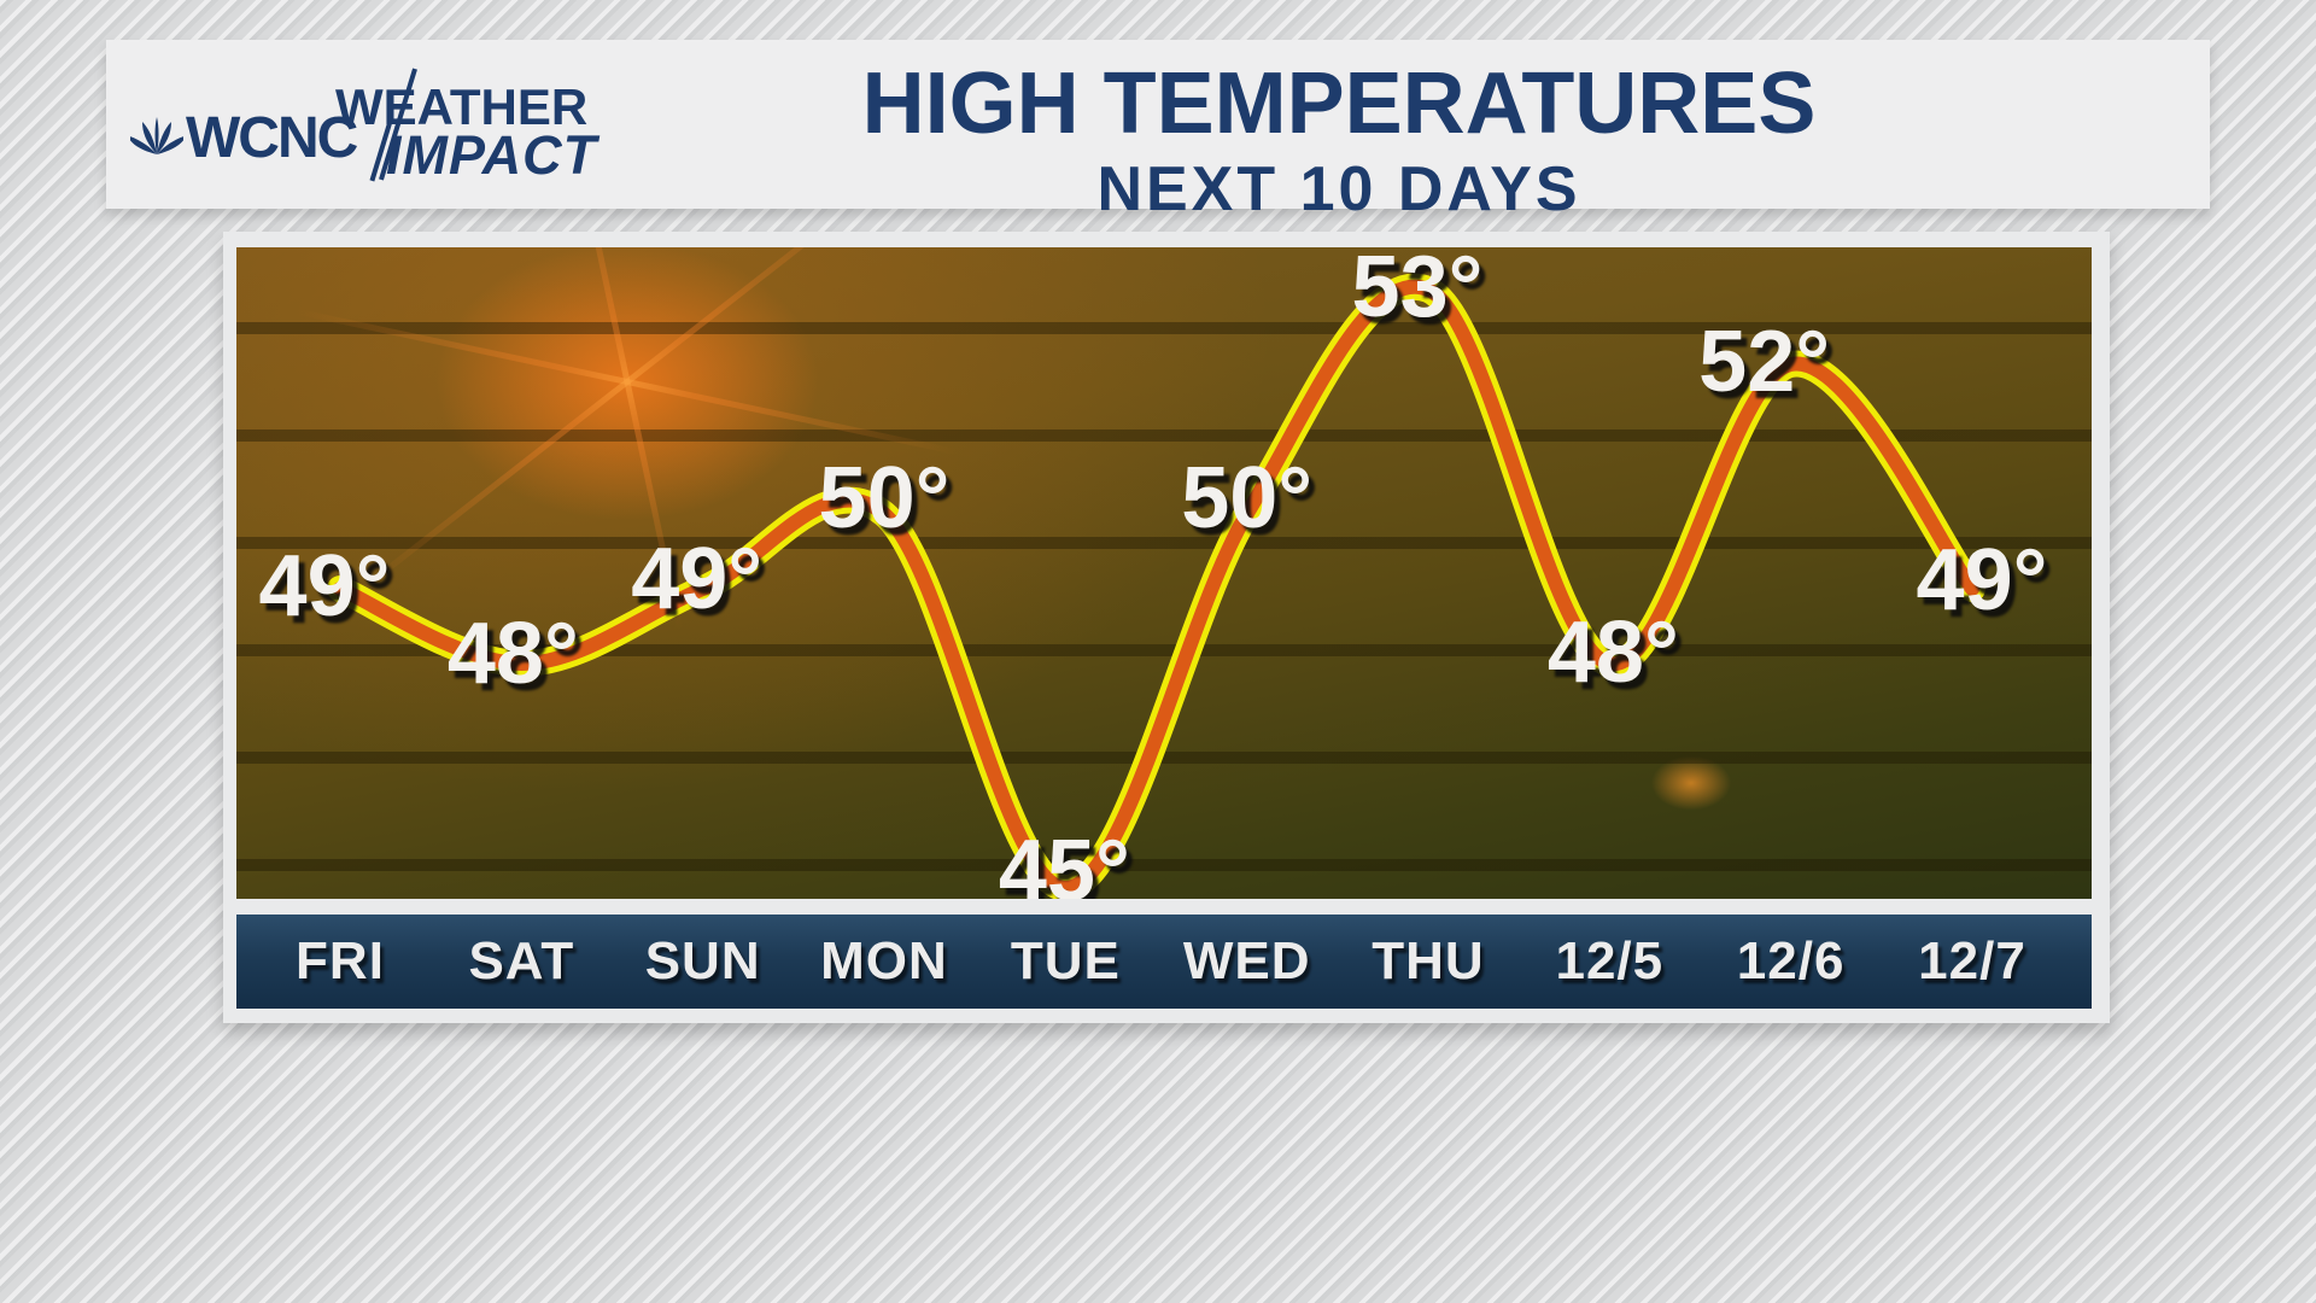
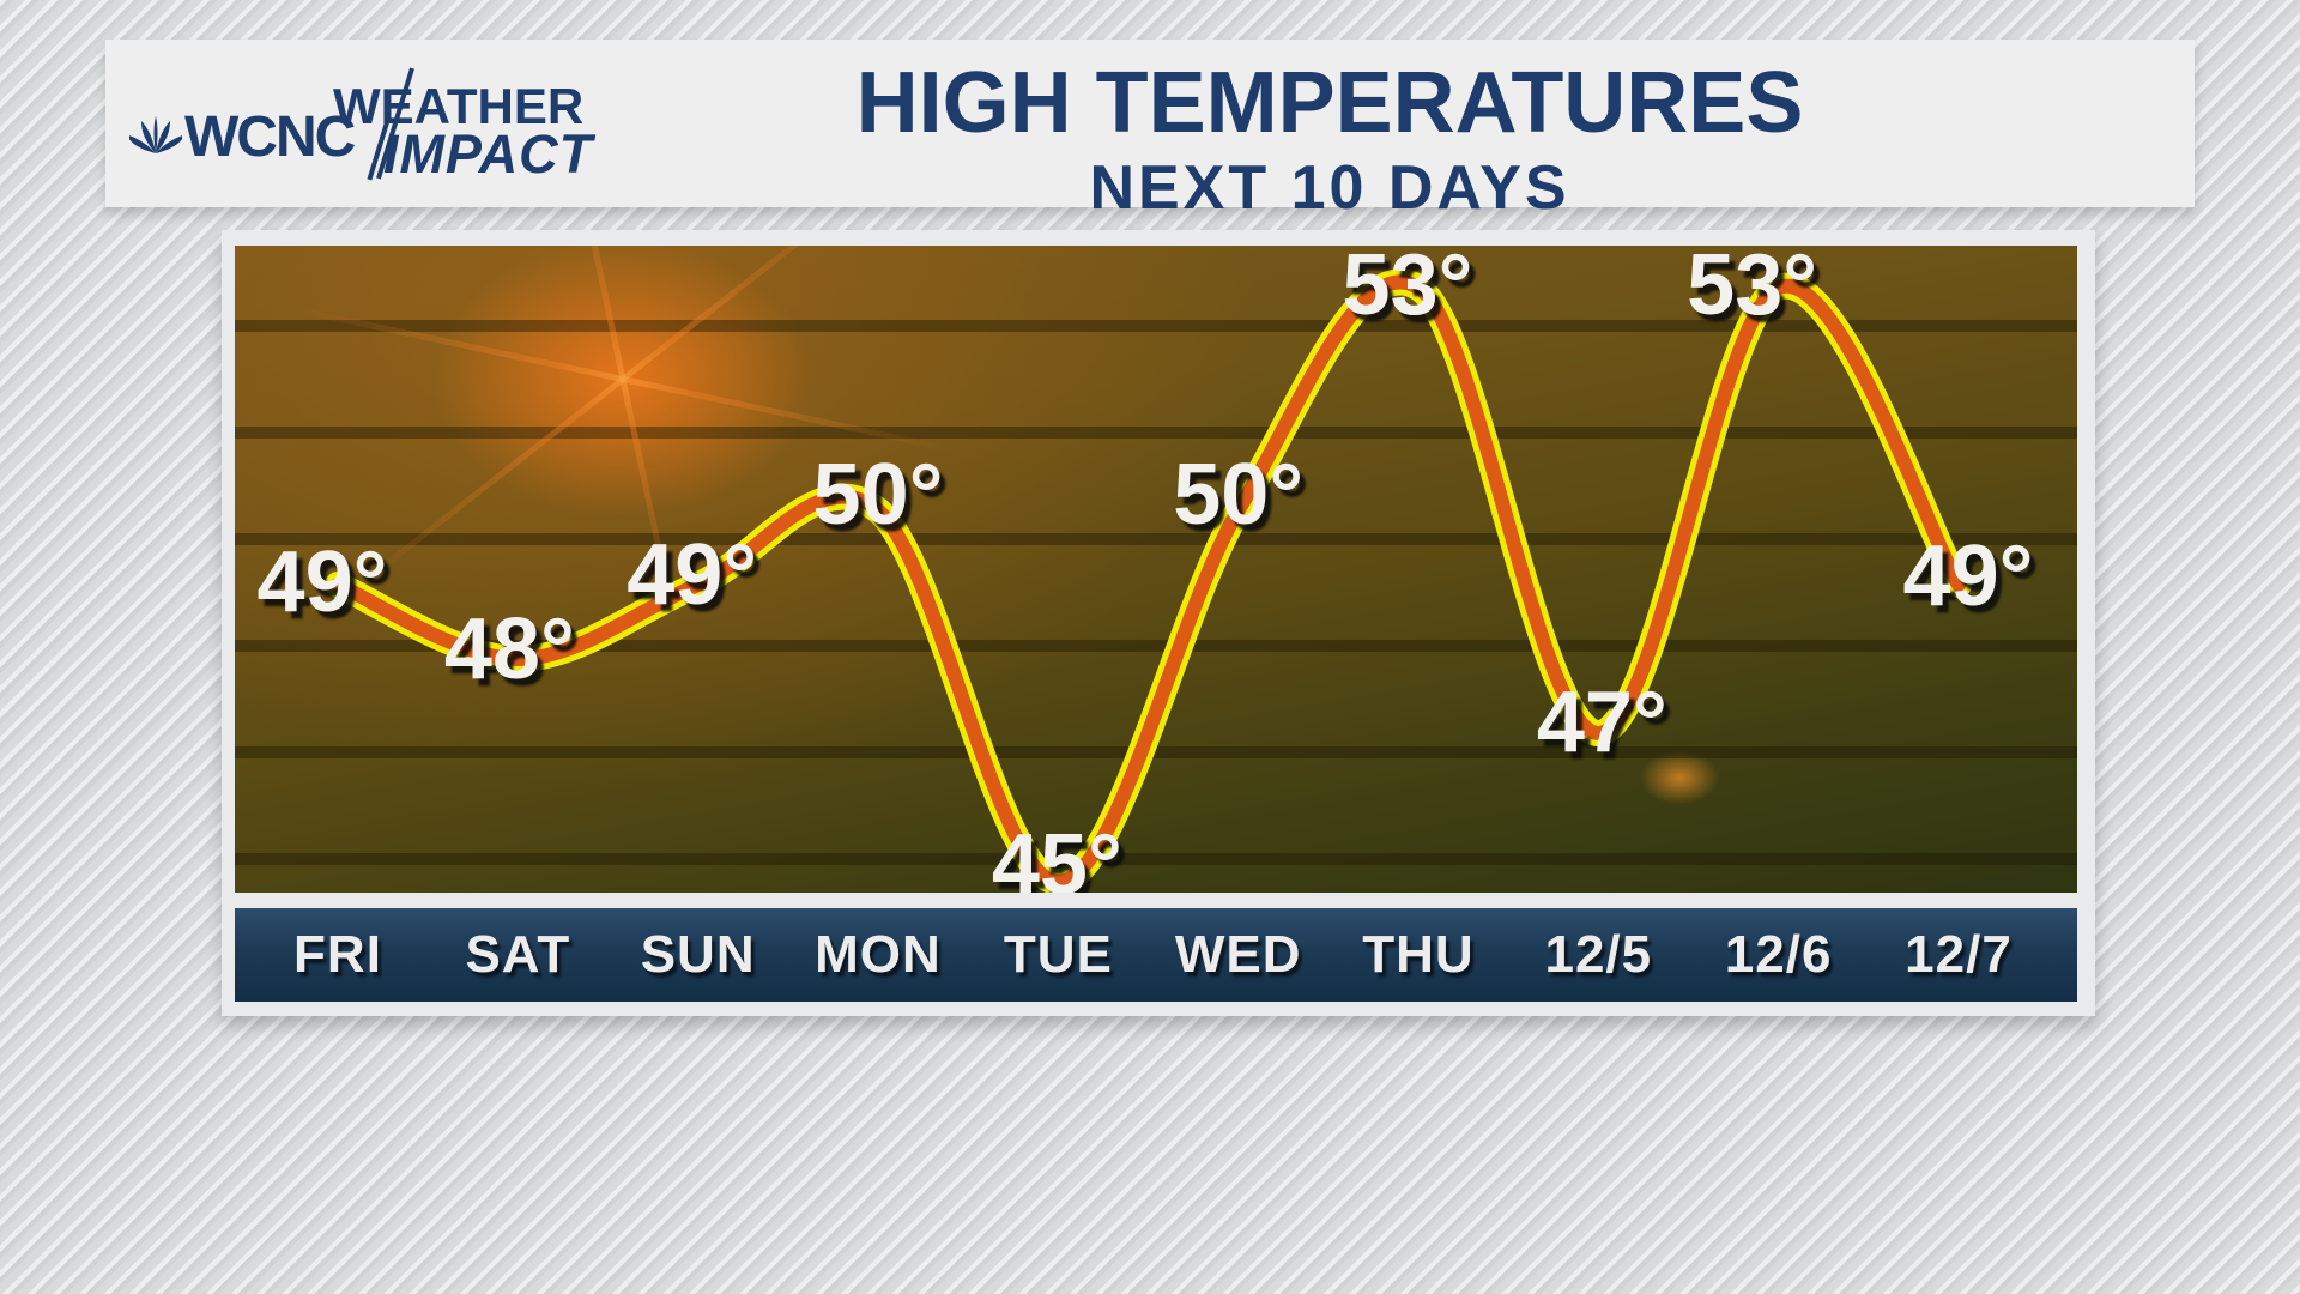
12/5: 48° -> 47°
12/6: 52° -> 53°
